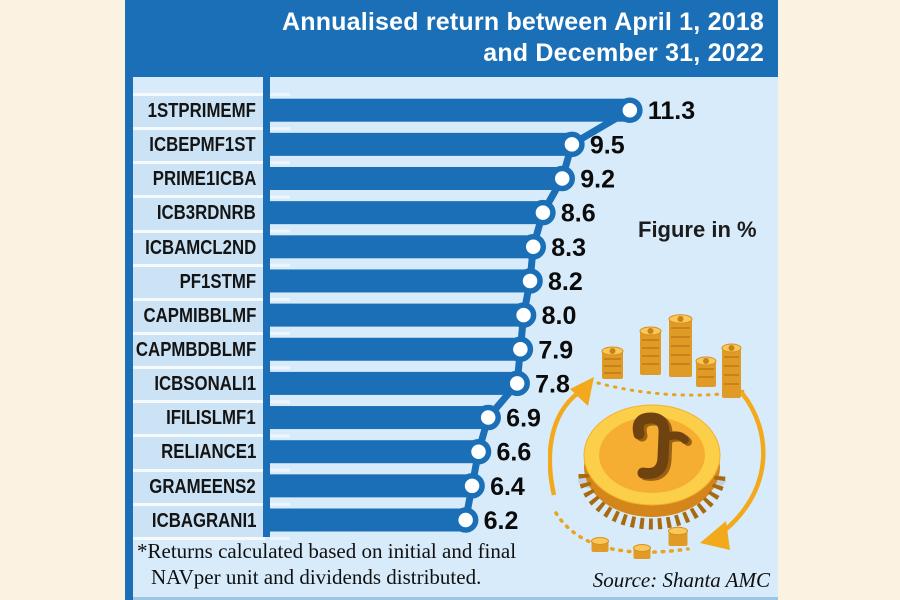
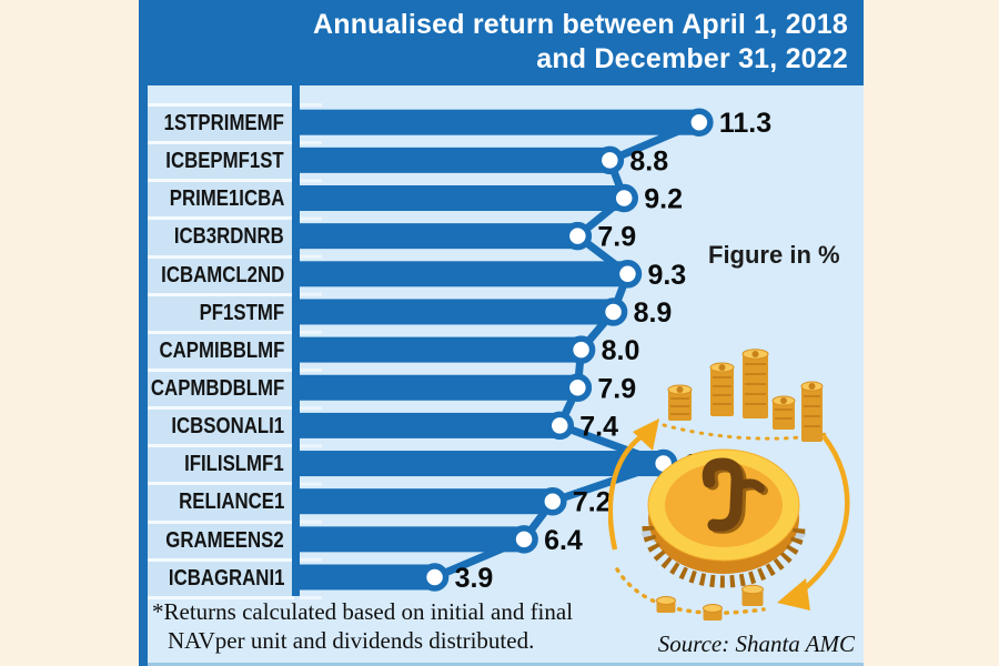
ICBEPMF1ST: 9.5 -> 8.8
ICB3RDNRB: 8.6 -> 7.9
ICBAMCL2ND: 8.3 -> 9.3
PF1STMF: 8.2 -> 8.9
ICBSONALI1: 7.8 -> 7.4
IFILISLMF1: 6.9 -> 10.3
RELIANCE1: 6.6 -> 7.2
ICBAGRANI1: 6.2 -> 3.9
